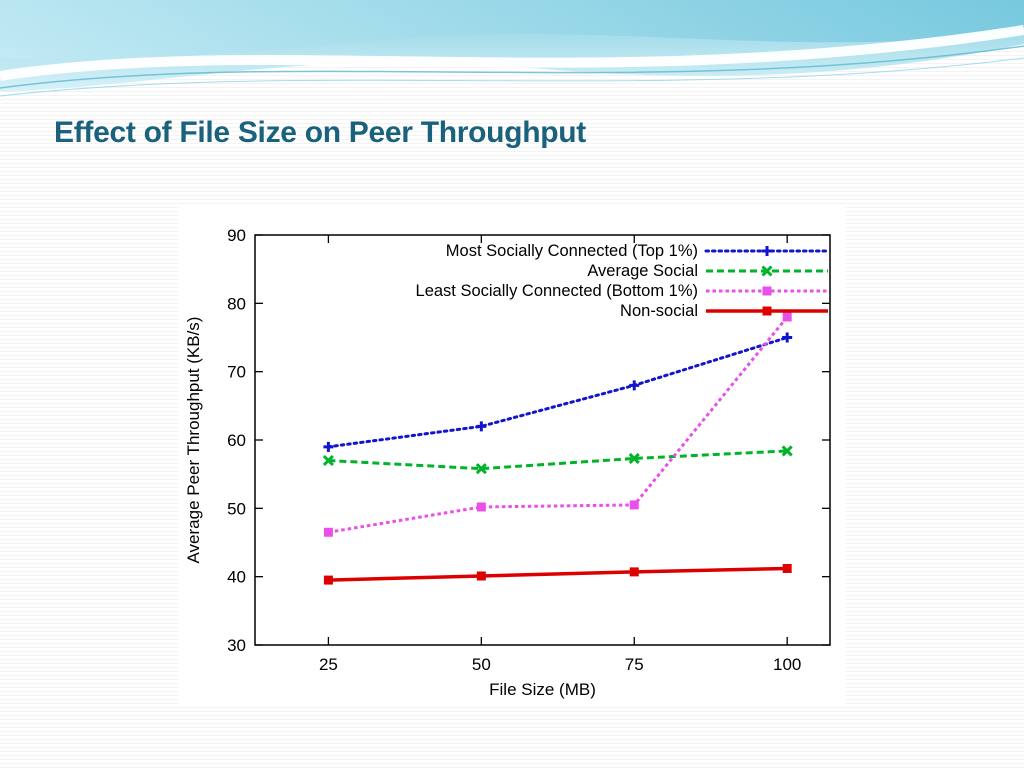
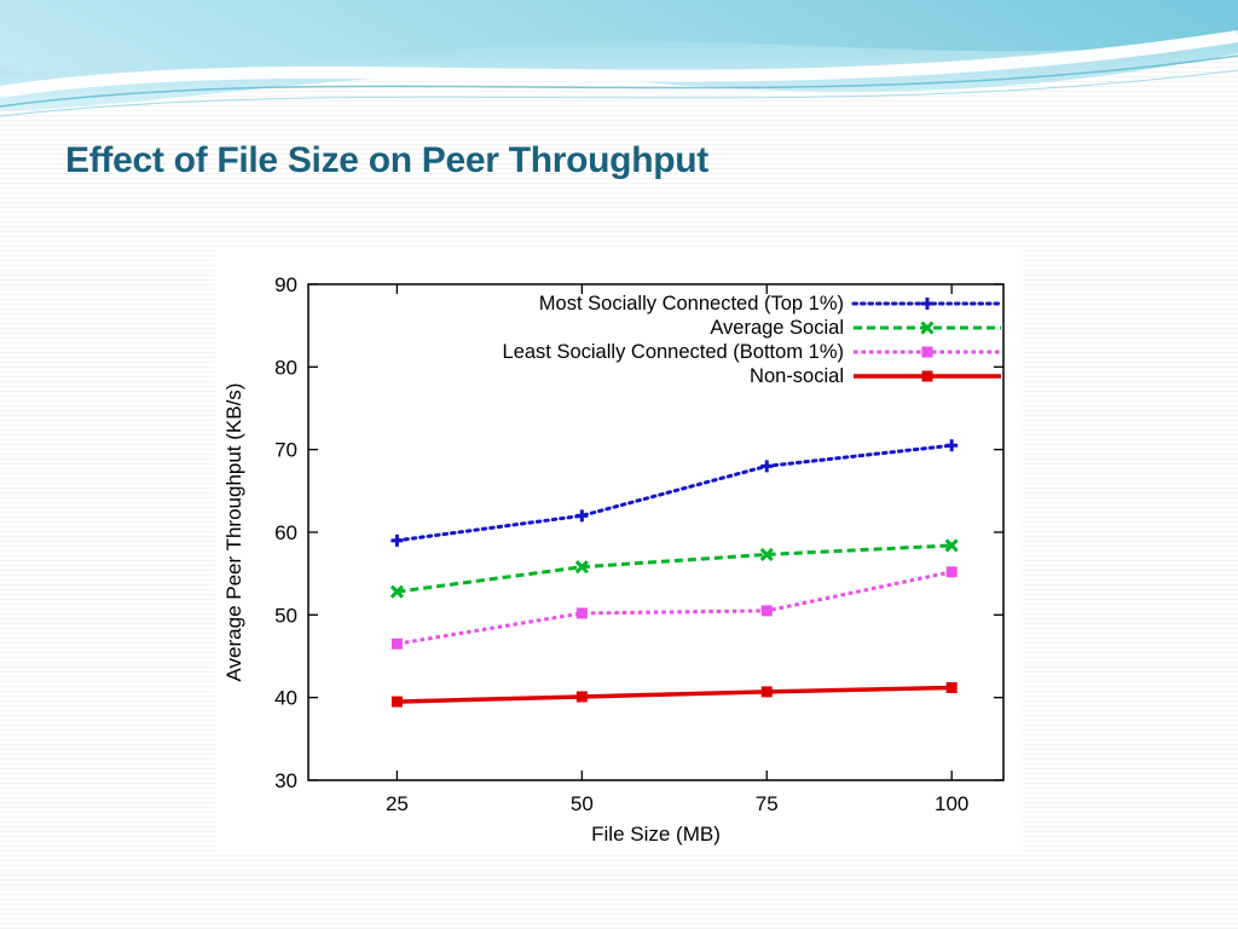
Average Social/25: 57 -> 53
Most Socially Connected (Top 1%)/100: 75 -> 70
Least Socially Connected (Bottom 1%)/100: 78 -> 55
